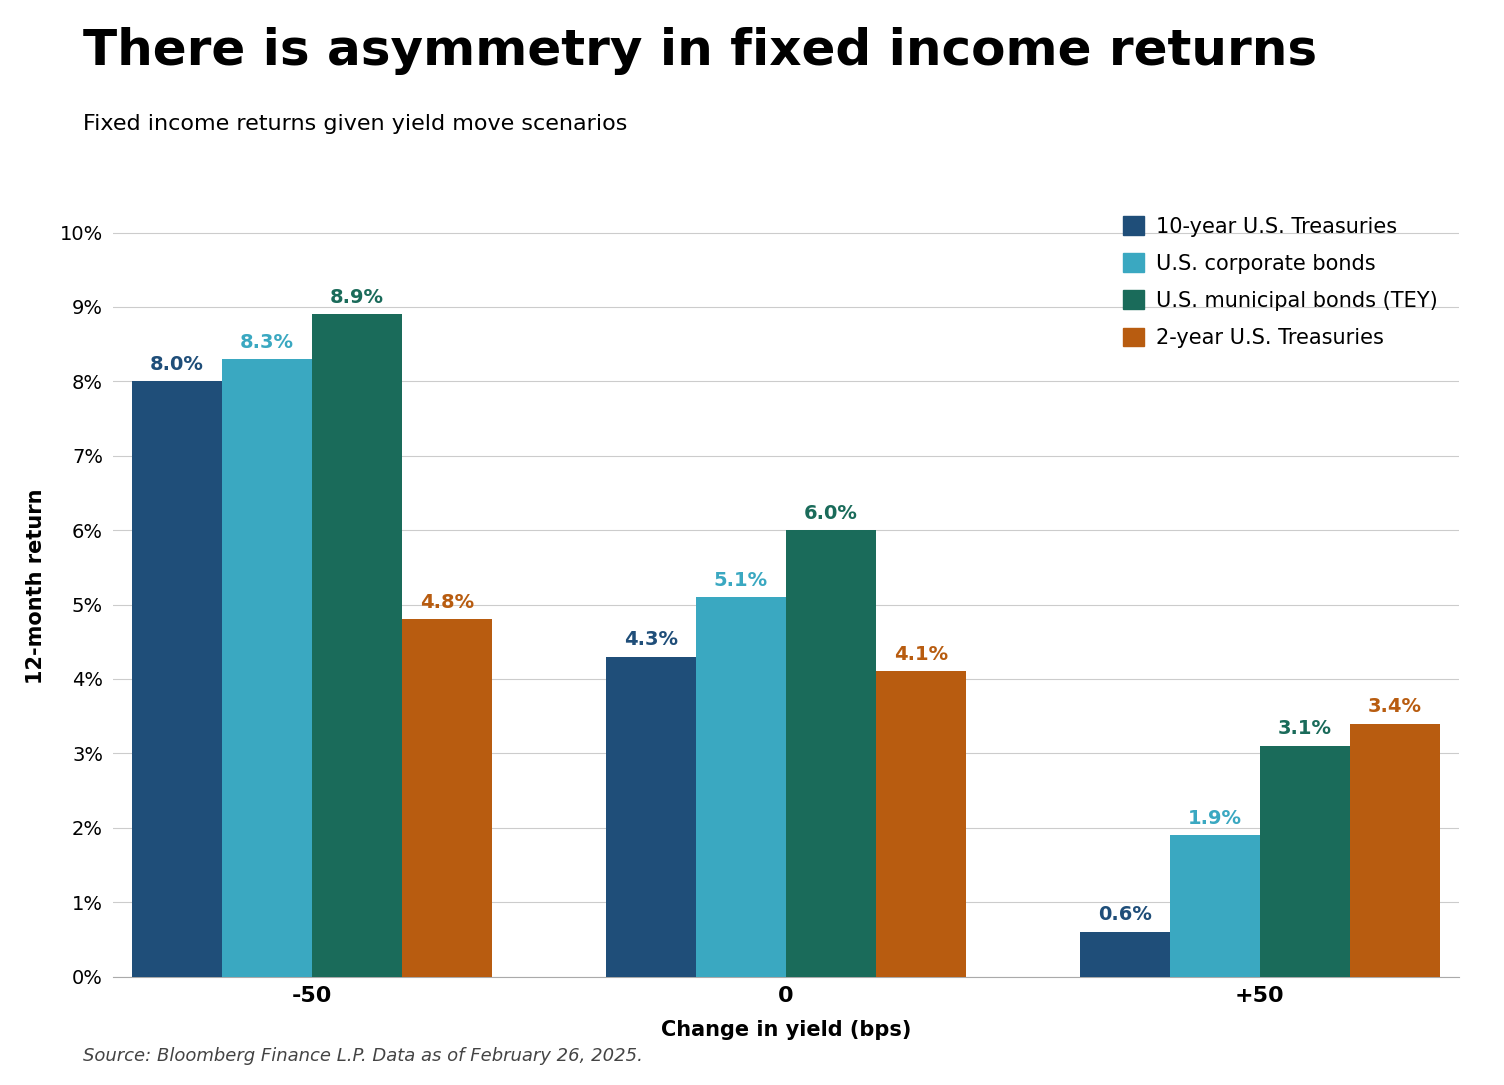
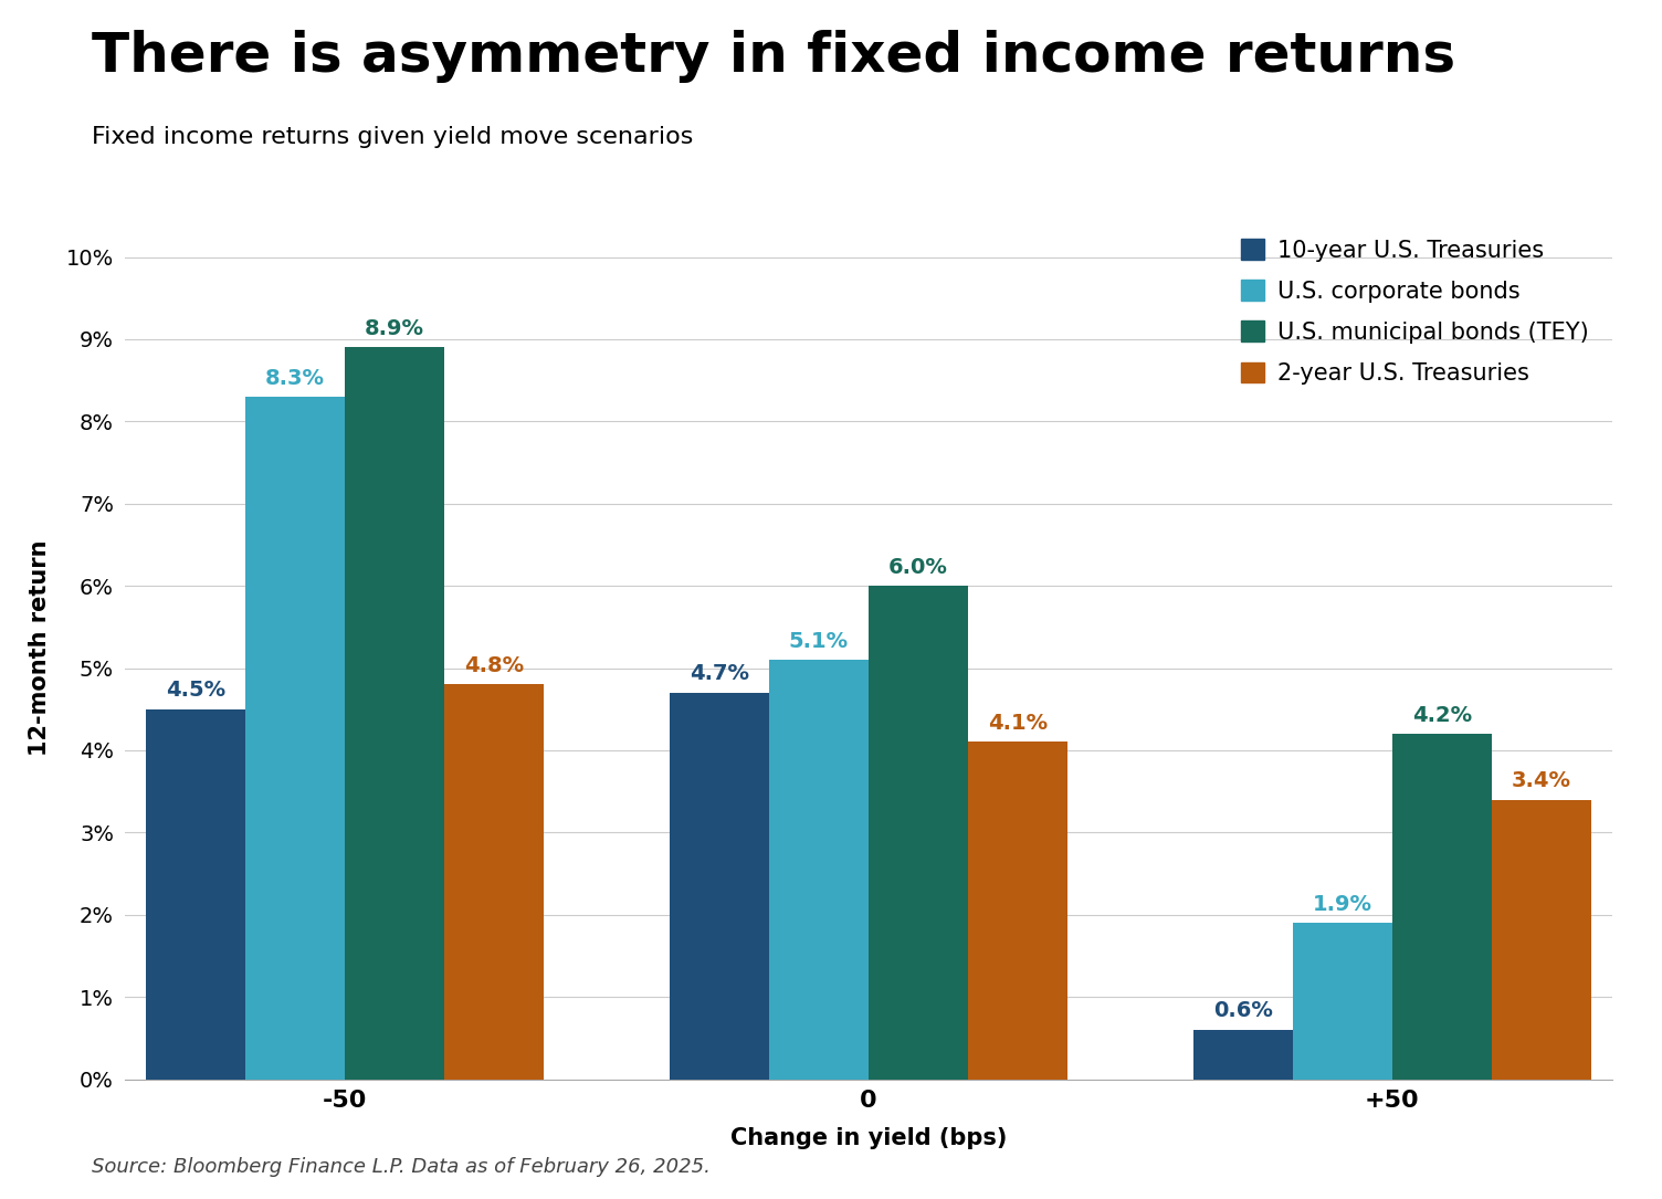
10-year U.S. Treasuries/-50: 8.0% -> 4.5%
10-year U.S. Treasuries/0: 4.3% -> 4.7%
U.S. municipal bonds (TEY)/+50: 3.1% -> 4.2%
